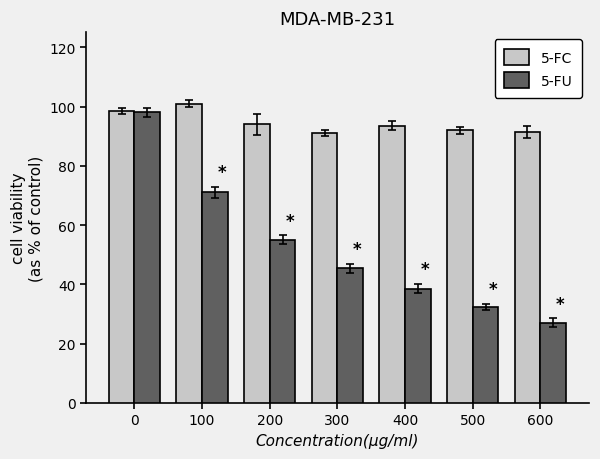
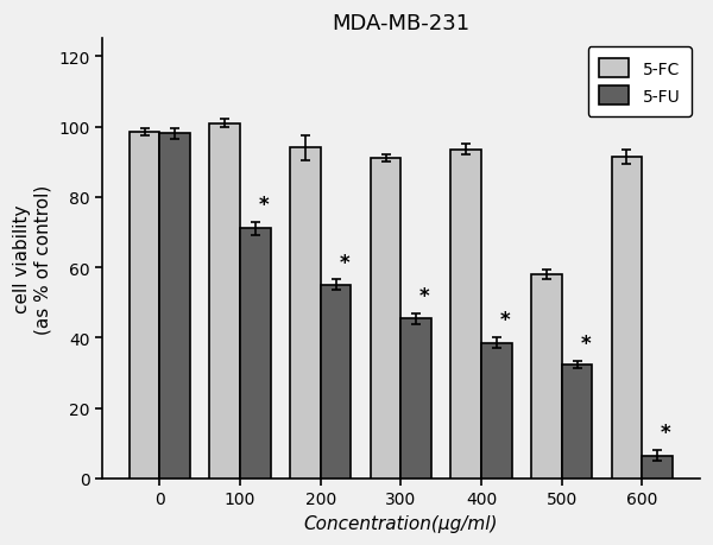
5-FC/500: 92.0 -> 58.0
5-FU/600: 27.0 -> 6.5
